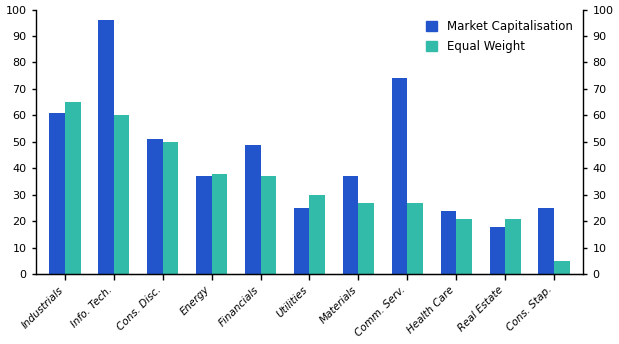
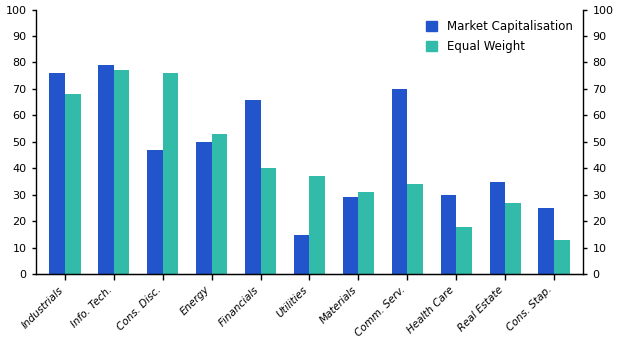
Market Capitalisation/Industrials: 61 -> 76
Equal Weight/Industrials: 65 -> 68
Market Capitalisation/Info. Tech.: 96 -> 79
Equal Weight/Info. Tech.: 60 -> 77
Market Capitalisation/Cons. Disc.: 51 -> 47
Equal Weight/Cons. Disc.: 50 -> 76
Market Capitalisation/Energy: 37 -> 50
Equal Weight/Energy: 38 -> 53
Market Capitalisation/Financials: 49 -> 66
Equal Weight/Financials: 37 -> 40
Market Capitalisation/Utilities: 25 -> 15
Equal Weight/Utilities: 30 -> 37
Market Capitalisation/Materials: 37 -> 29
Equal Weight/Materials: 27 -> 31
Market Capitalisation/Comm. Serv.: 74 -> 70
Equal Weight/Comm. Serv.: 27 -> 34
Market Capitalisation/Health Care: 24 -> 30
Equal Weight/Health Care: 21 -> 18
Market Capitalisation/Real Estate: 18 -> 35
Equal Weight/Real Estate: 21 -> 27
Equal Weight/Cons. Stap.: 5 -> 13
